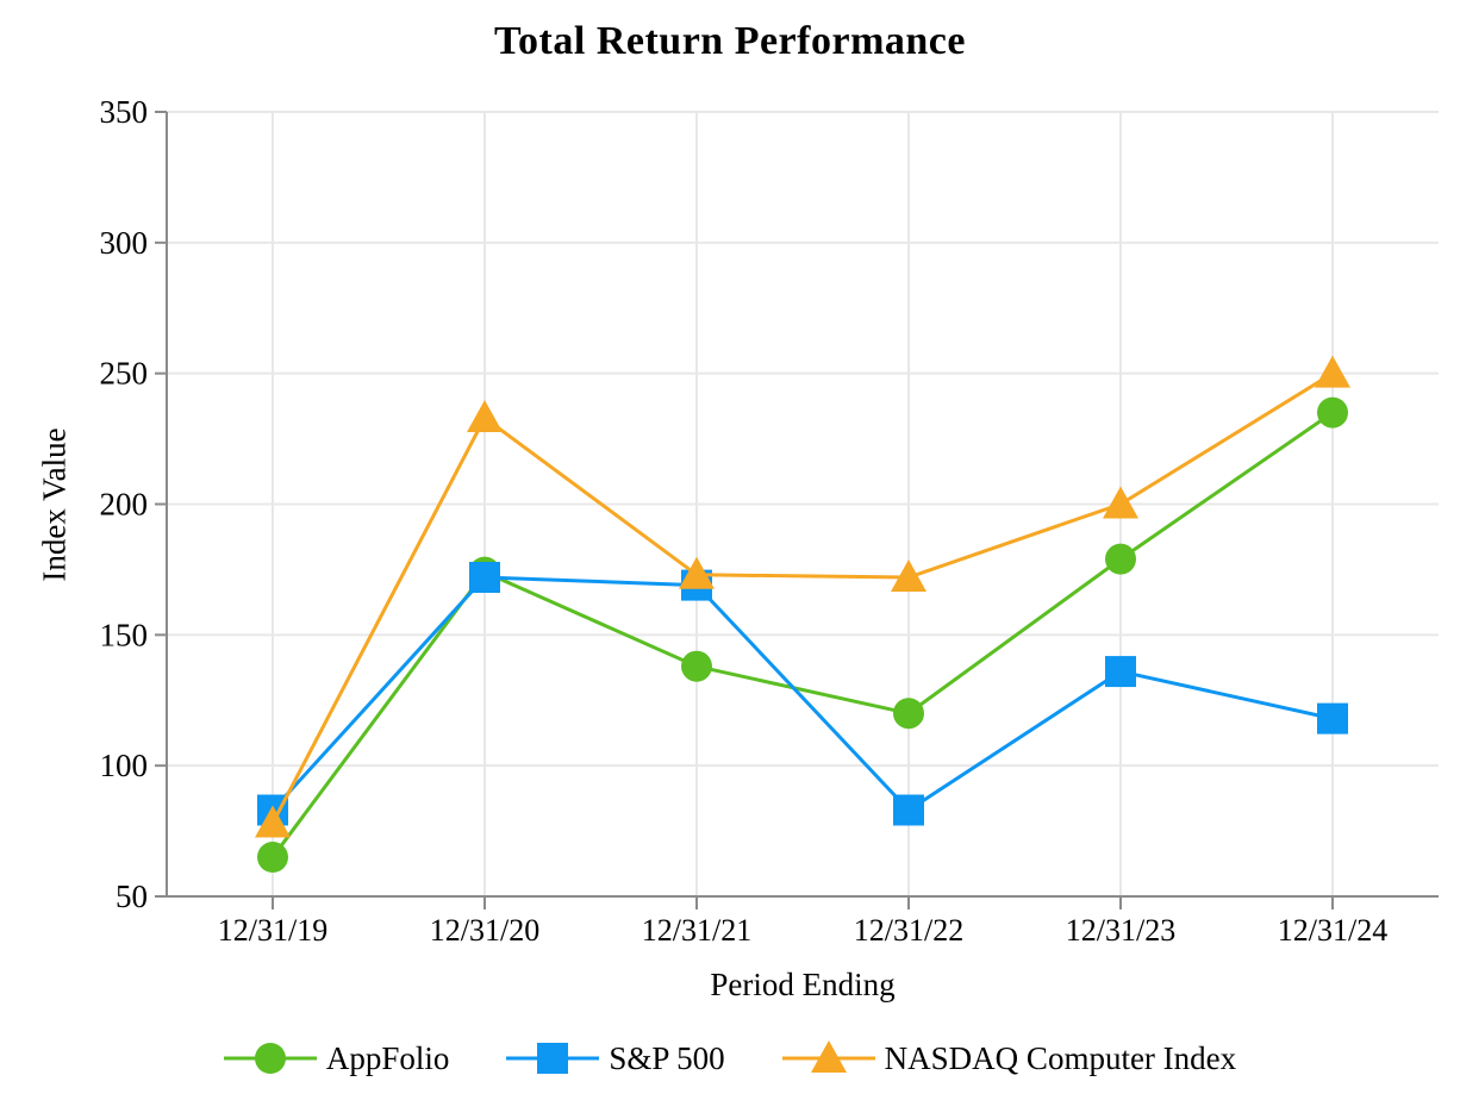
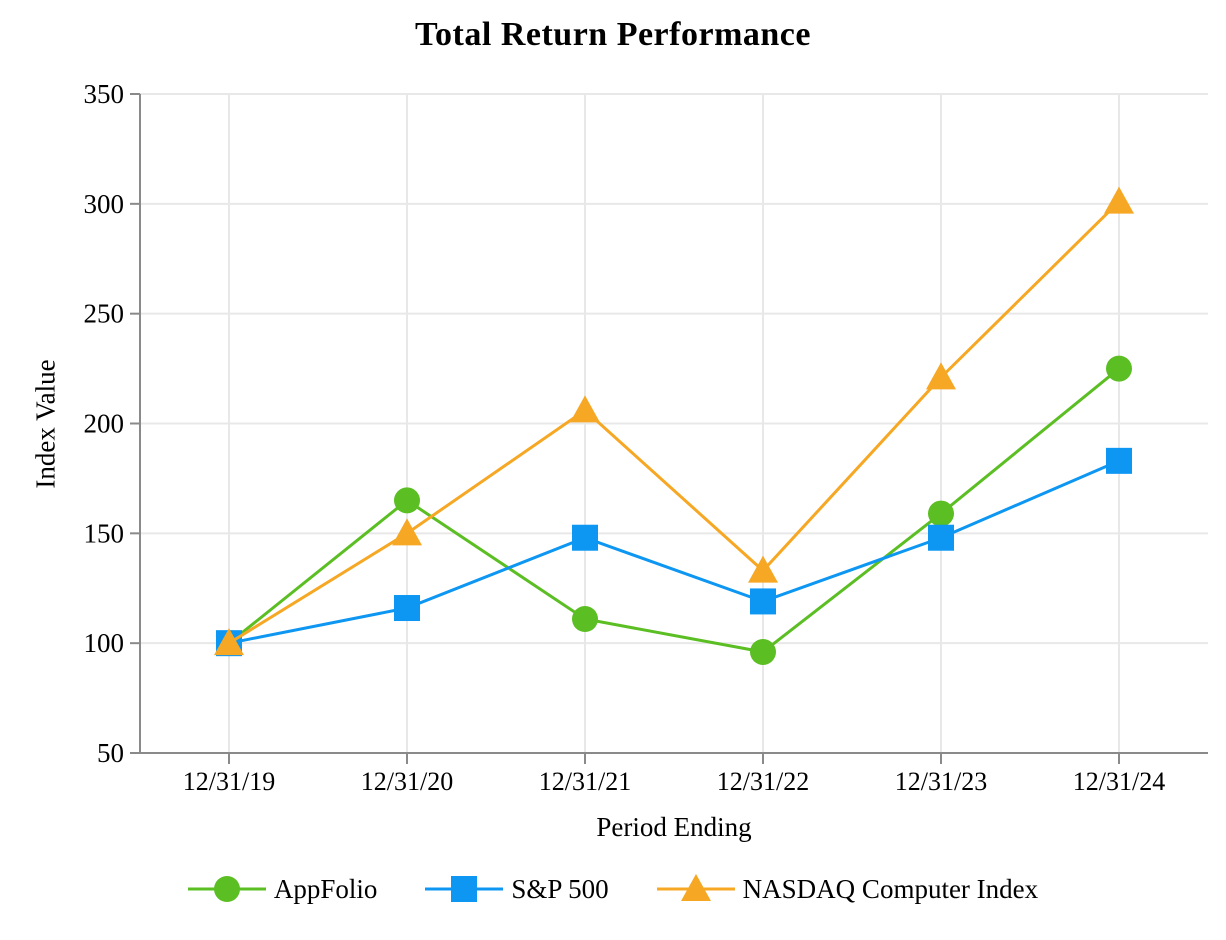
AppFolio/12/31/19: 65 -> 100
S&P 500/12/31/19: 83 -> 100
NASDAQ Computer Index/12/31/19: 78 -> 100
AppFolio/12/31/20: 174 -> 165
S&P 500/12/31/20: 172 -> 116
NASDAQ Computer Index/12/31/20: 233 -> 150
AppFolio/12/31/21: 138 -> 111
S&P 500/12/31/21: 169 -> 148
NASDAQ Computer Index/12/31/21: 173 -> 206
AppFolio/12/31/22: 120 -> 96
S&P 500/12/31/22: 83 -> 119
NASDAQ Computer Index/12/31/22: 172 -> 133
AppFolio/12/31/23: 179 -> 159
S&P 500/12/31/23: 136 -> 148
NASDAQ Computer Index/12/31/23: 200 -> 221
AppFolio/12/31/24: 235 -> 225
S&P 500/12/31/24: 118 -> 183
NASDAQ Computer Index/12/31/24: 250 -> 301
